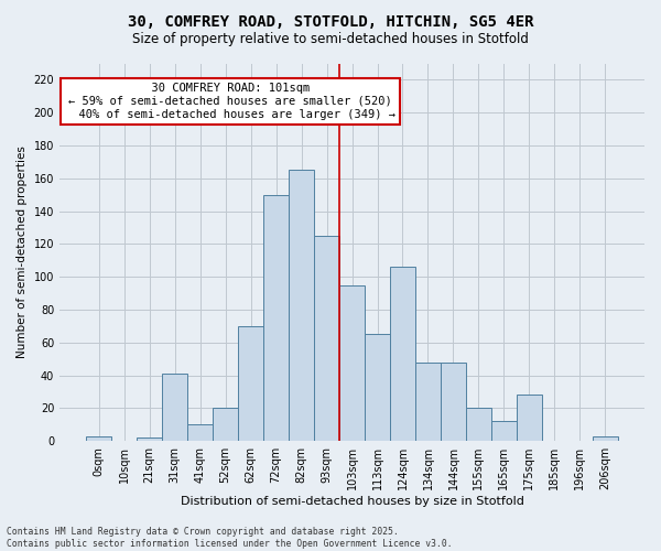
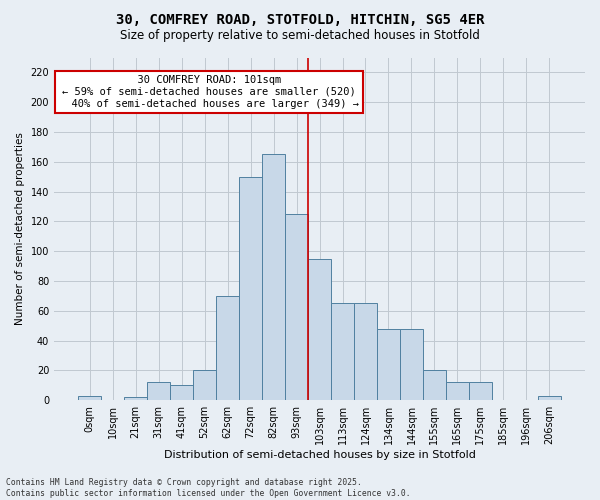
31sqm: 41 -> 12
124sqm: 106 -> 65
175sqm: 28 -> 12
